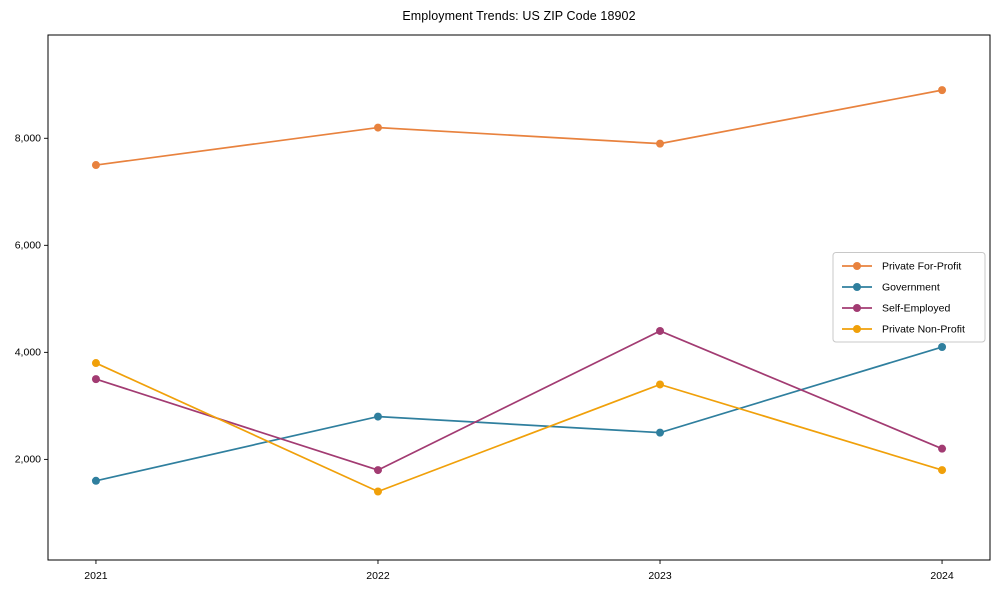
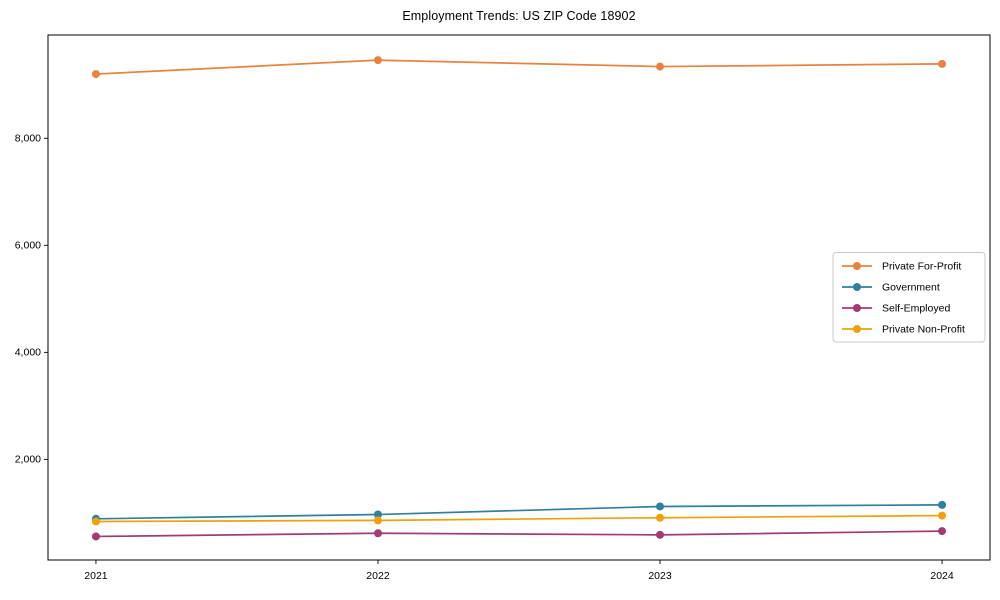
Private For-Profit/2021: 7500 -> 9200
Government/2021: 1600 -> 900
Self-Employed/2021: 3500 -> 600
Private Non-Profit/2021: 3800 -> 800
Private For-Profit/2022: 8200 -> 9500
Government/2022: 2800 -> 1000
Self-Employed/2022: 1800 -> 600
Private Non-Profit/2022: 1400 -> 900
Private For-Profit/2023: 7900 -> 9300
Government/2023: 2500 -> 1100
Self-Employed/2023: 4400 -> 600
Private Non-Profit/2023: 3400 -> 900
Private For-Profit/2024: 8900 -> 9400
Government/2024: 4100 -> 1200
Self-Employed/2024: 2200 -> 700
Private Non-Profit/2024: 1800 -> 1000
